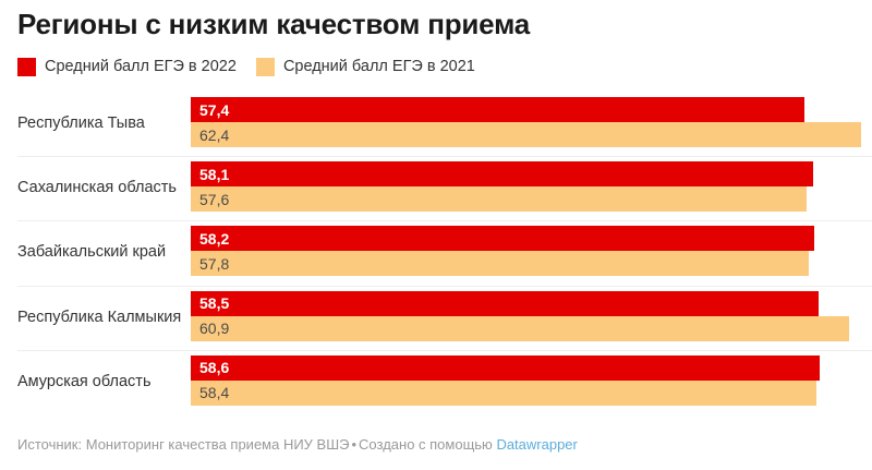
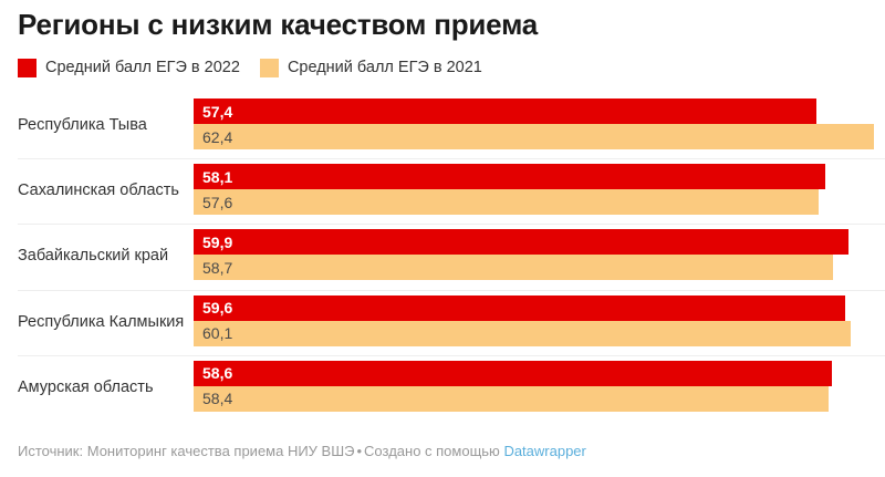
Средний балл ЕГЭ в 2022/Забайкальский край: 58,2 -> 59,9
Средний балл ЕГЭ в 2021/Забайкальский край: 57,8 -> 58,7
Средний балл ЕГЭ в 2022/Республика Калмыкия: 58,5 -> 59,6
Средний балл ЕГЭ в 2021/Республика Калмыкия: 60,9 -> 60,1
